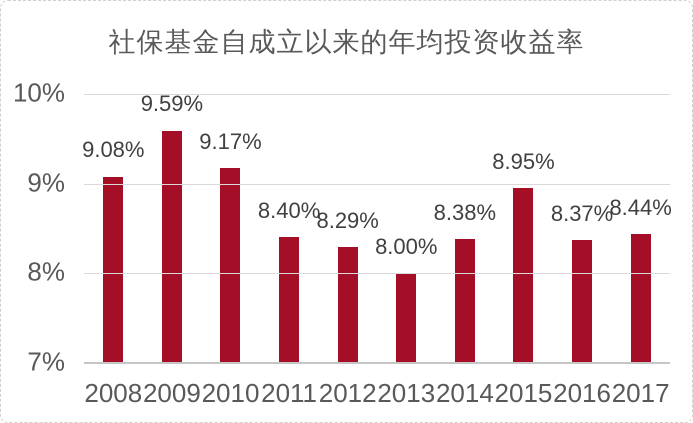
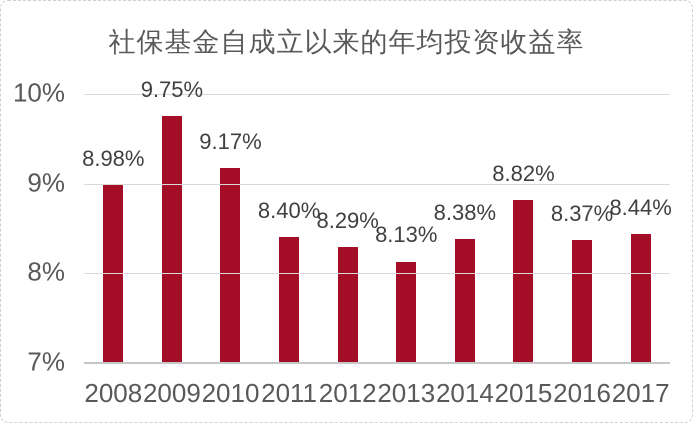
2008: 9.08% -> 8.98%
2009: 9.59% -> 9.75%
2013: 8.00% -> 8.13%
2015: 8.95% -> 8.82%
